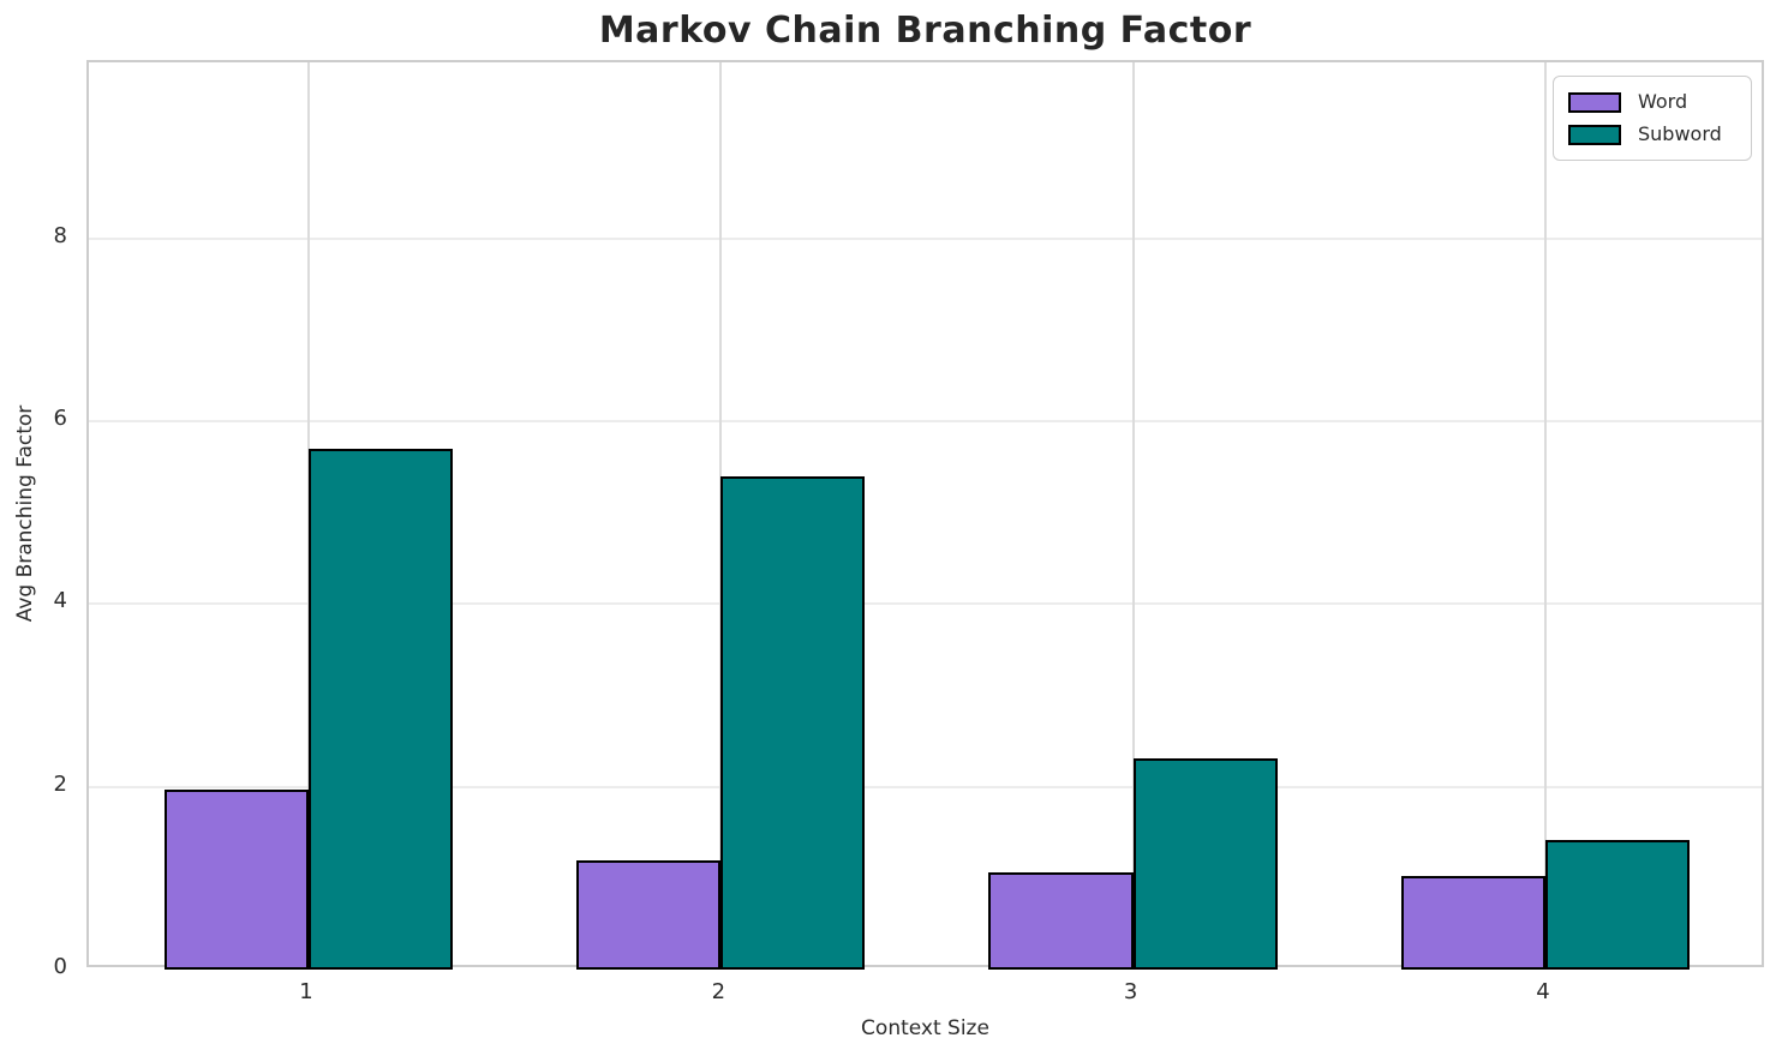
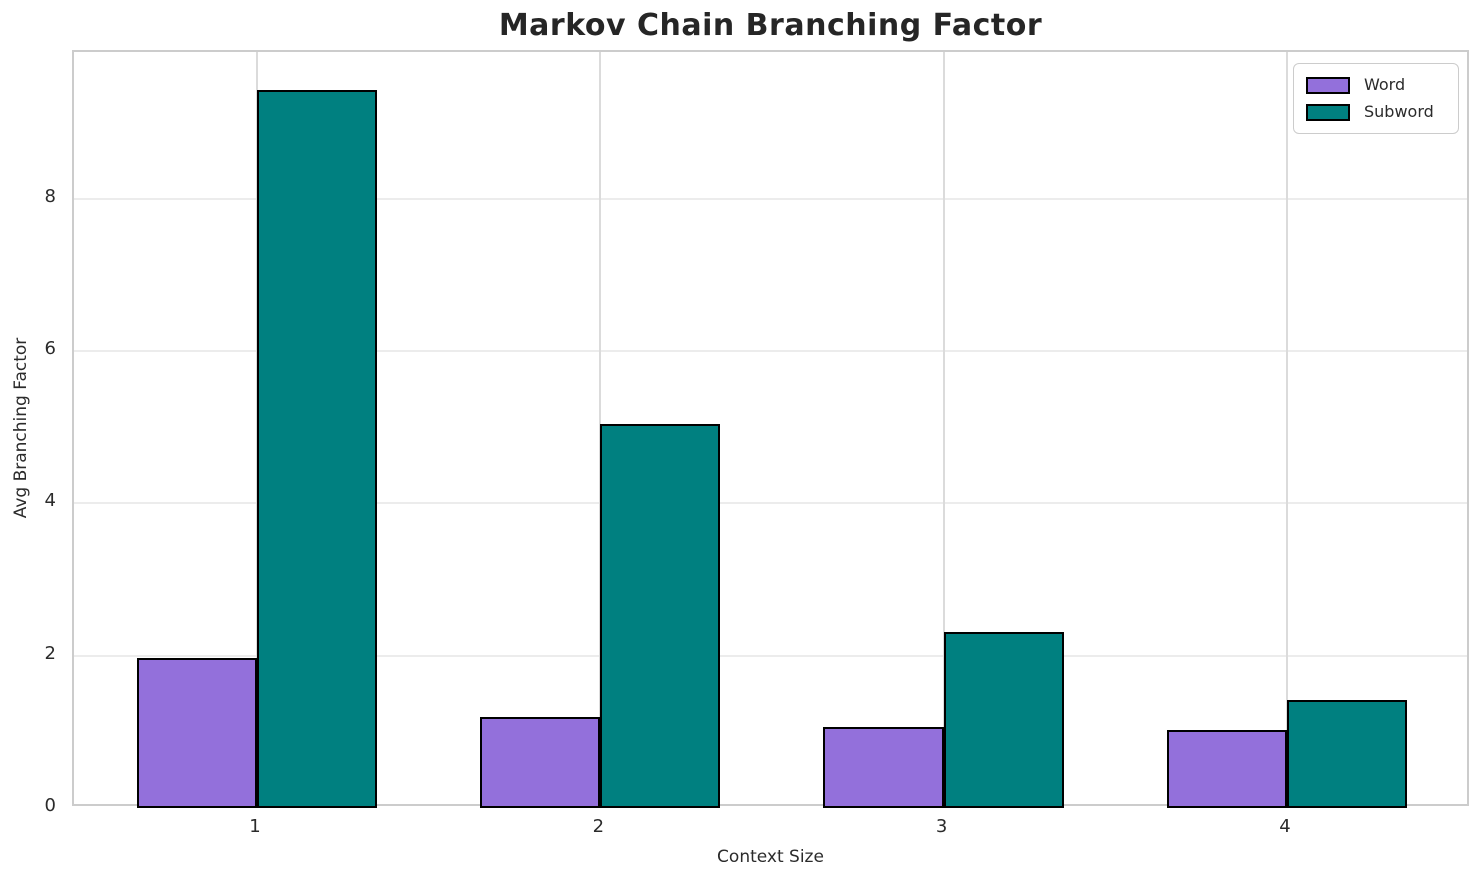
Subword/1: 5.7 -> 9.4
Subword/2: 5.4 -> 5.0
